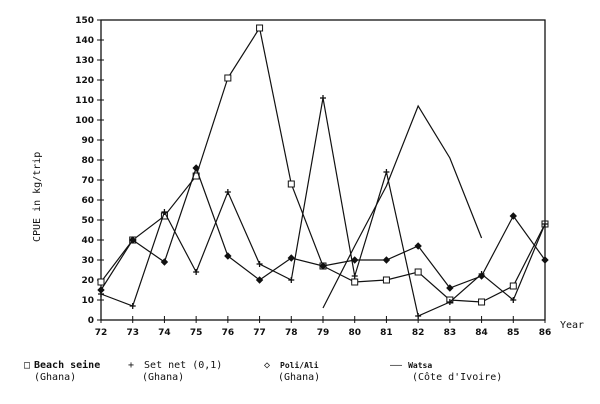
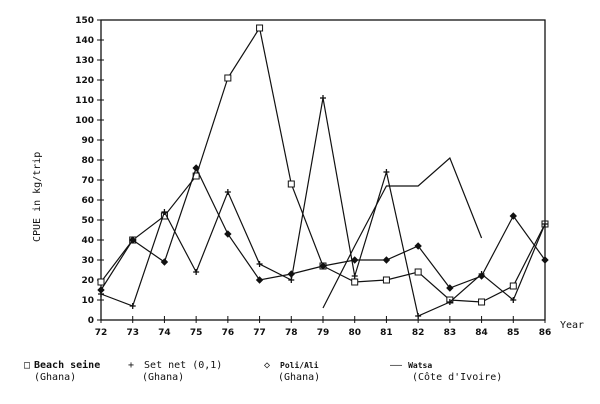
Poli/Ali (Ghana)/76: 32 -> 43
Poli/Ali (Ghana)/78: 31 -> 23
Watsa (Côte d'Ivoire)/82: 107 -> 67
